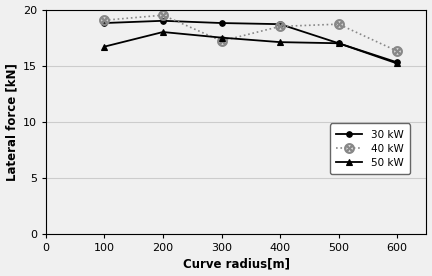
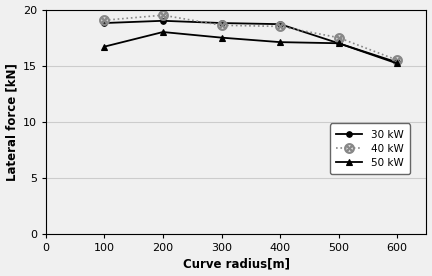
40 kW/300: 17.2 -> 18.6
40 kW/500: 18.7 -> 17.5
40 kW/600: 16.3 -> 15.5
